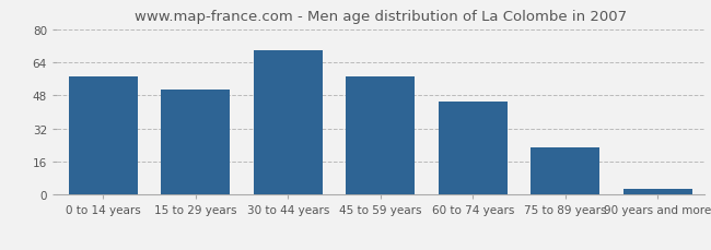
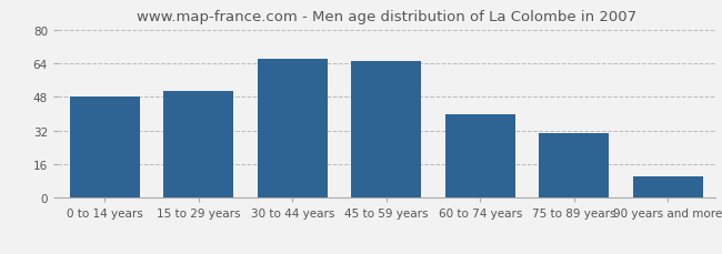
0 to 14 years: 57 -> 48
30 to 44 years: 70 -> 66
45 to 59 years: 57 -> 65
60 to 74 years: 45 -> 40
75 to 89 years: 23 -> 31
90 years and more: 3 -> 10
